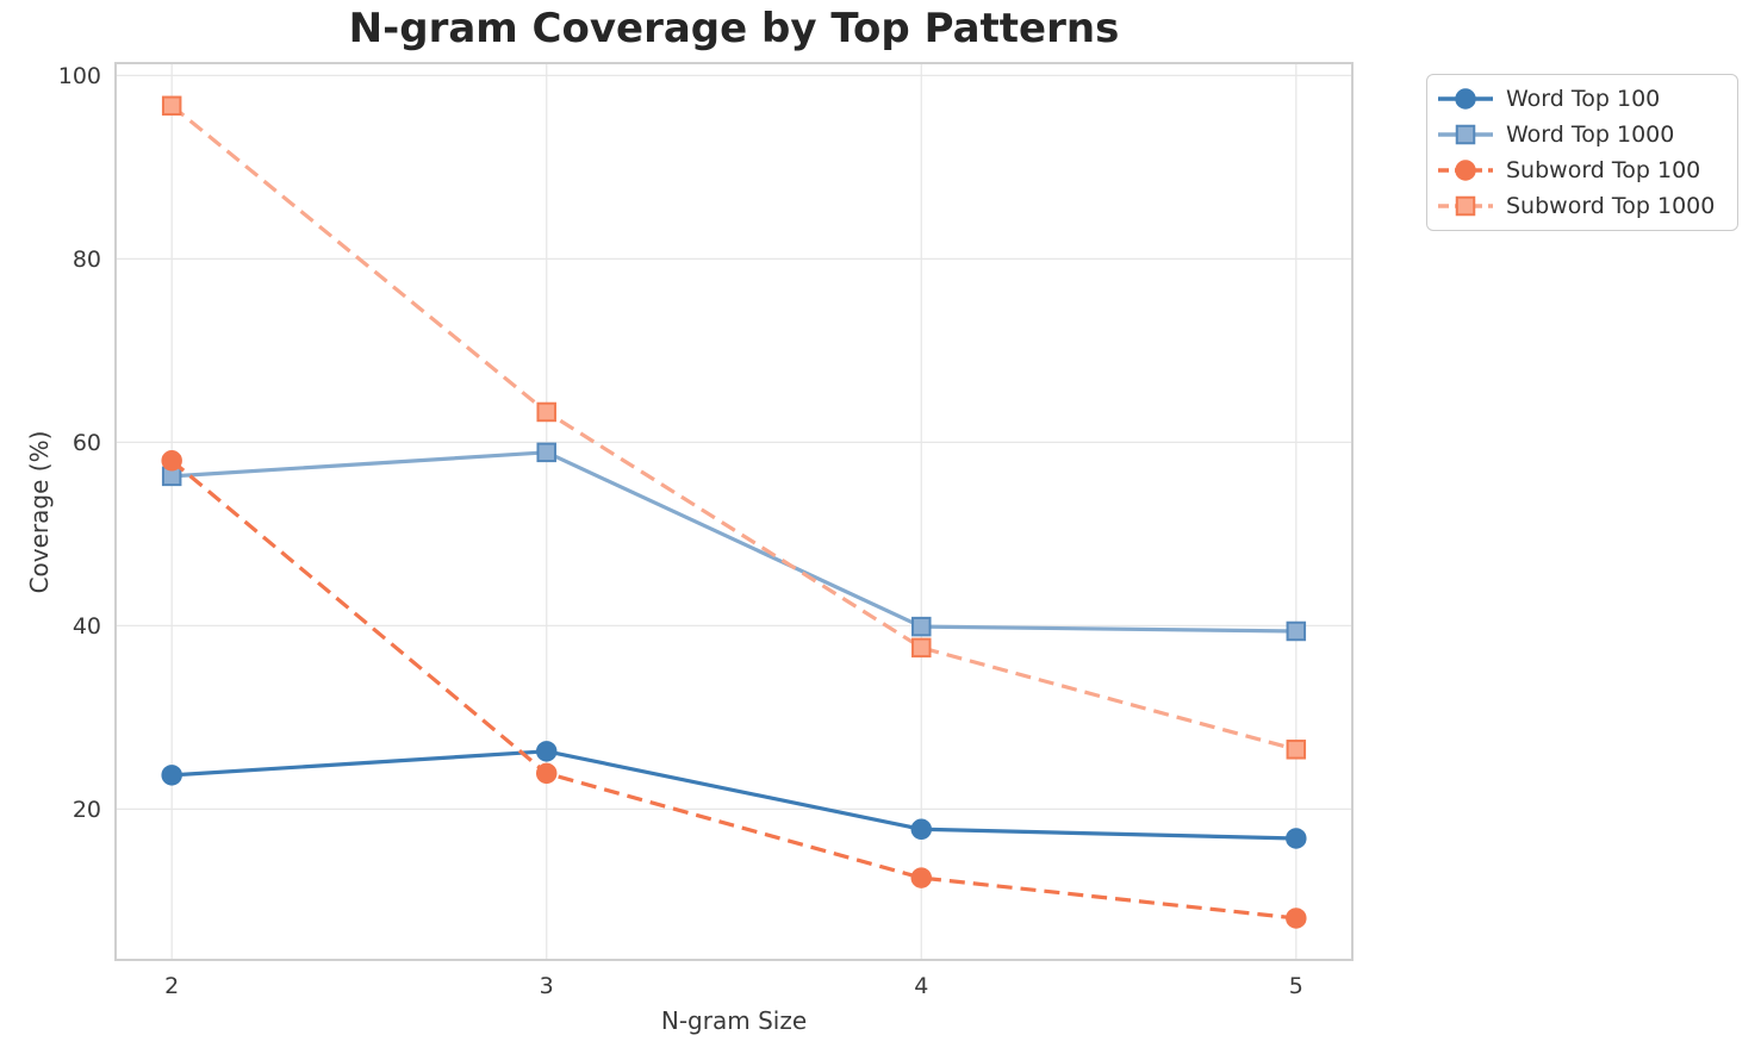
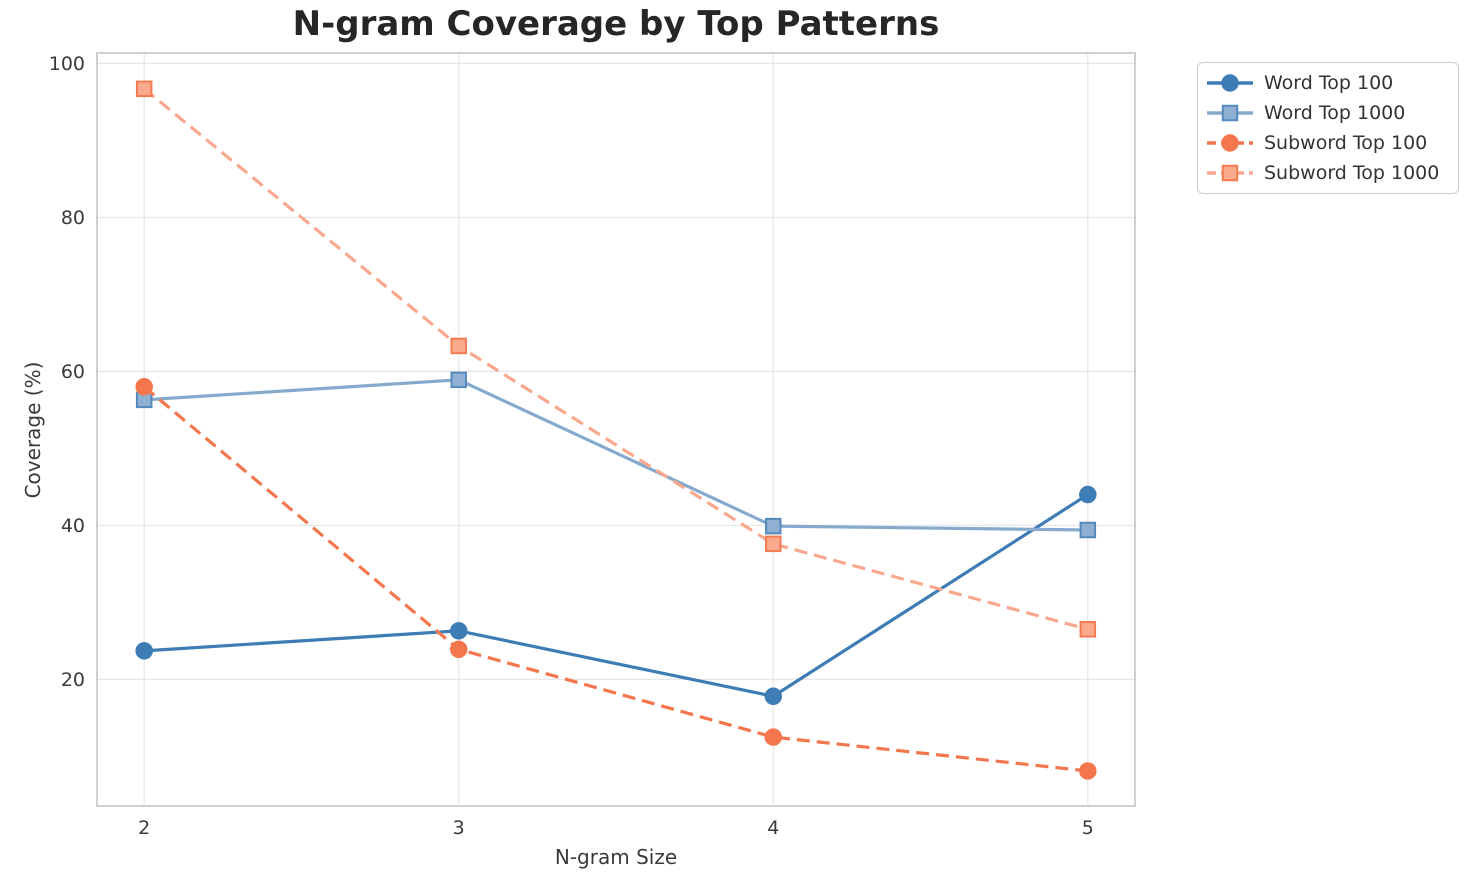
Word Top 100/5: 17 -> 44
